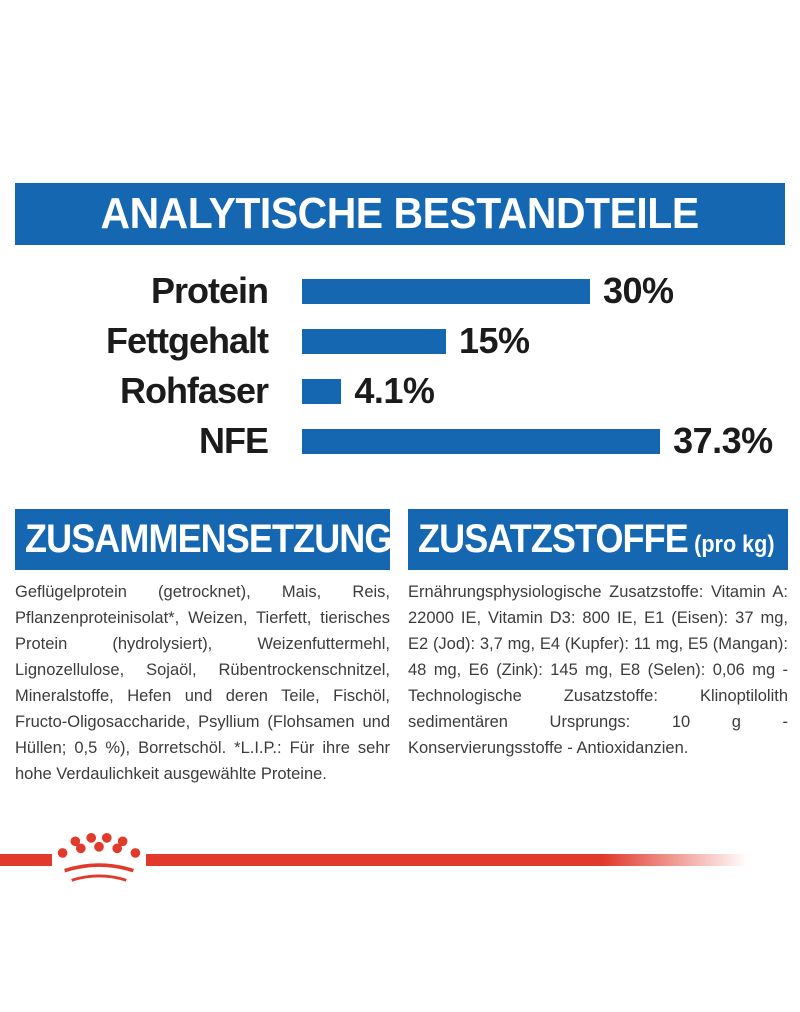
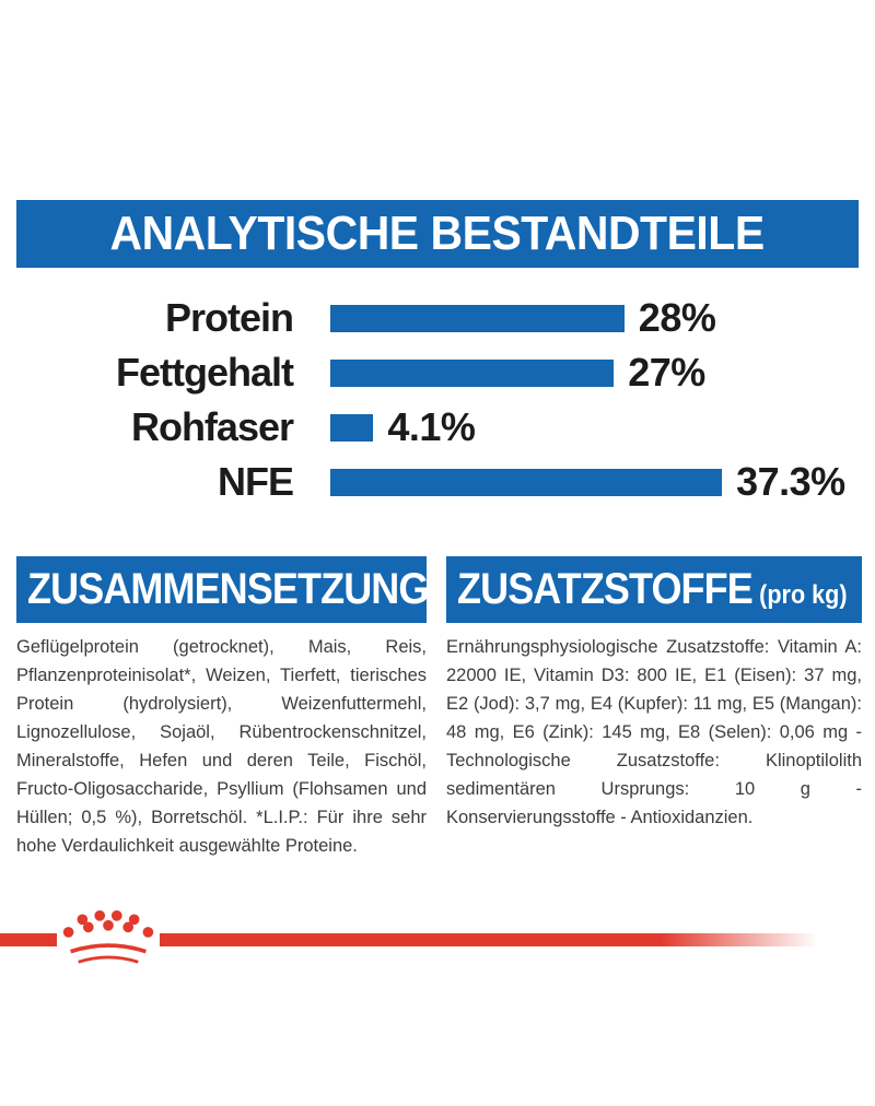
Protein: 30% -> 28%
Fettgehalt: 15% -> 27%
